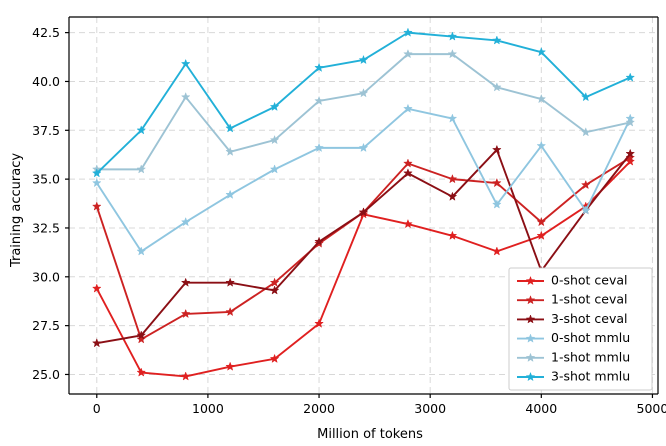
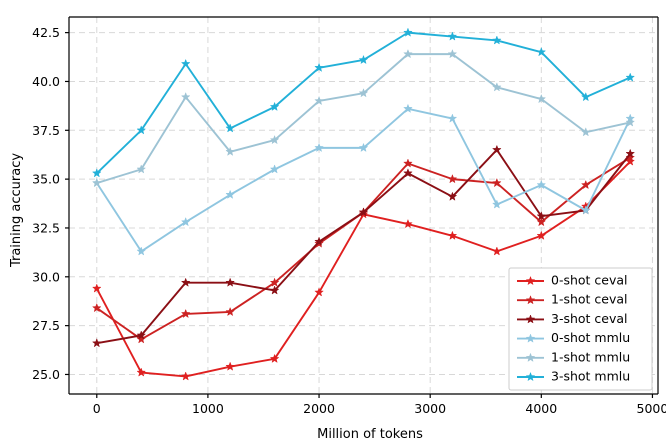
1-shot ceval/0: 33.6 -> 28.4
1-shot mmlu/0: 35.5 -> 34.8
0-shot ceval/2000: 27.6 -> 29.2
3-shot ceval/4000: 30.3 -> 33.1
0-shot mmlu/4000: 36.7 -> 34.7
